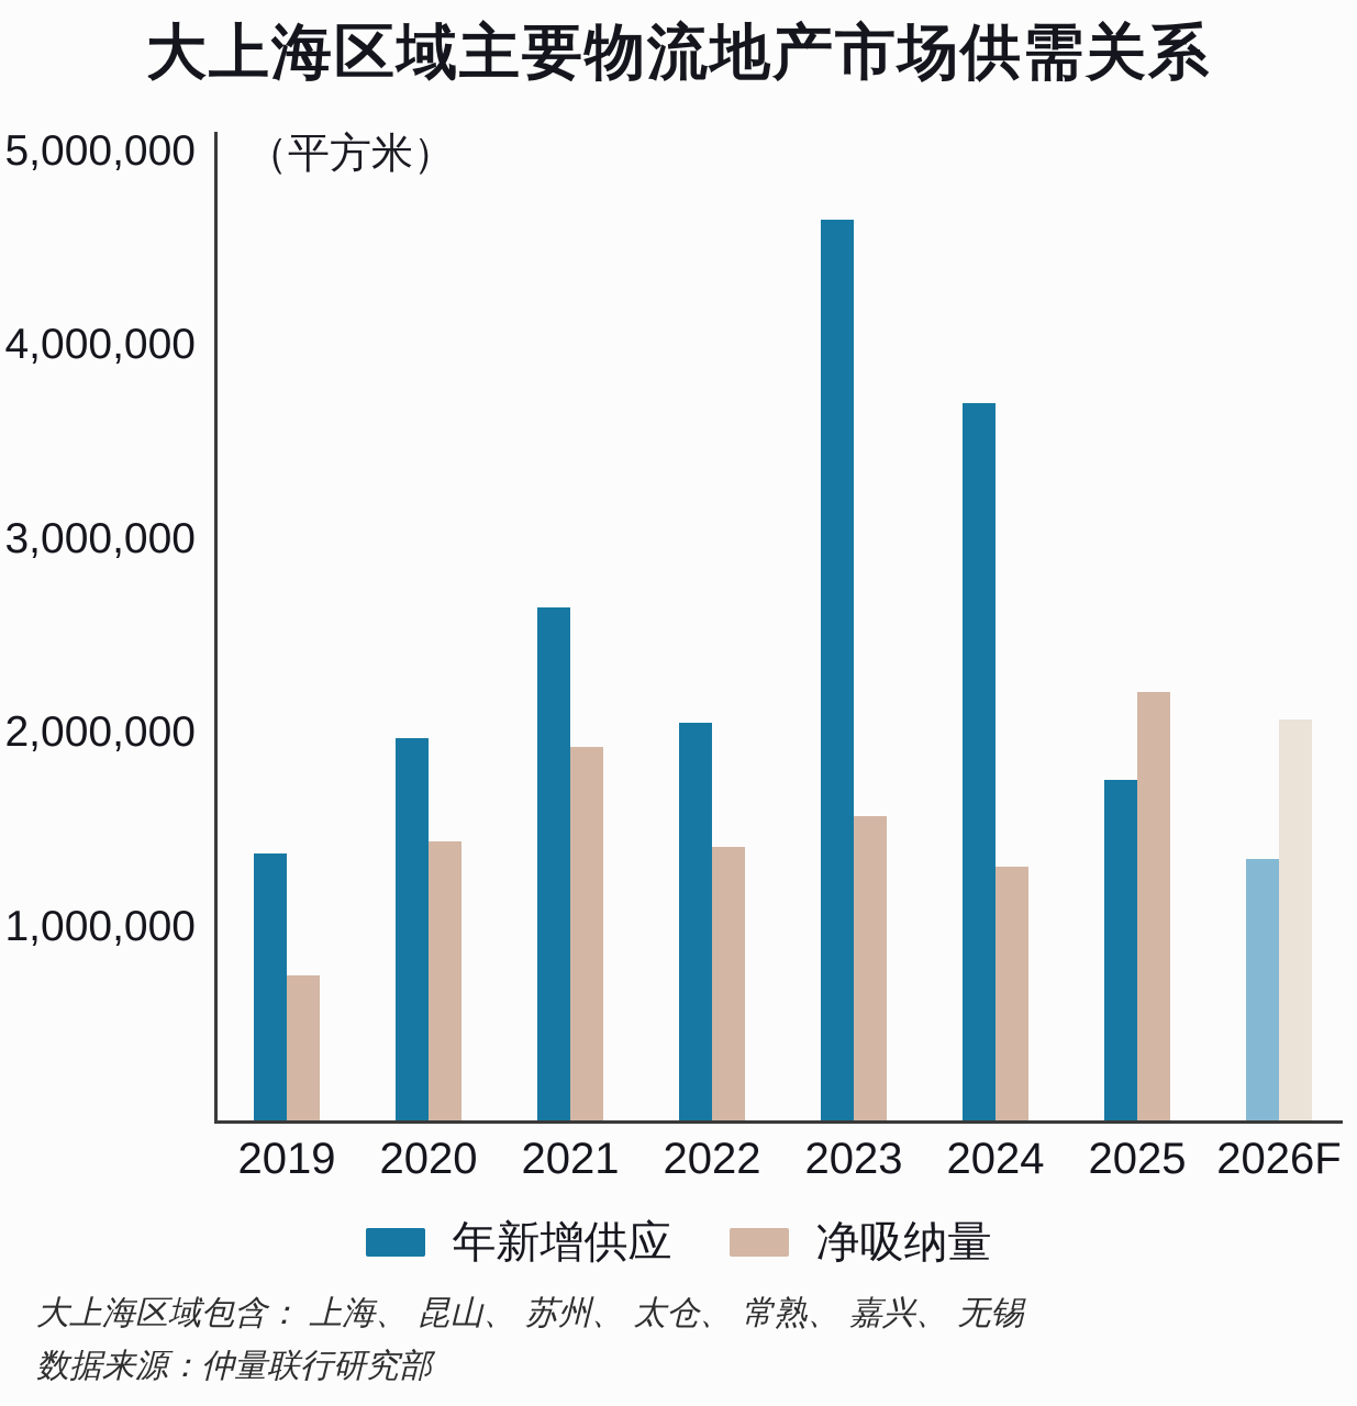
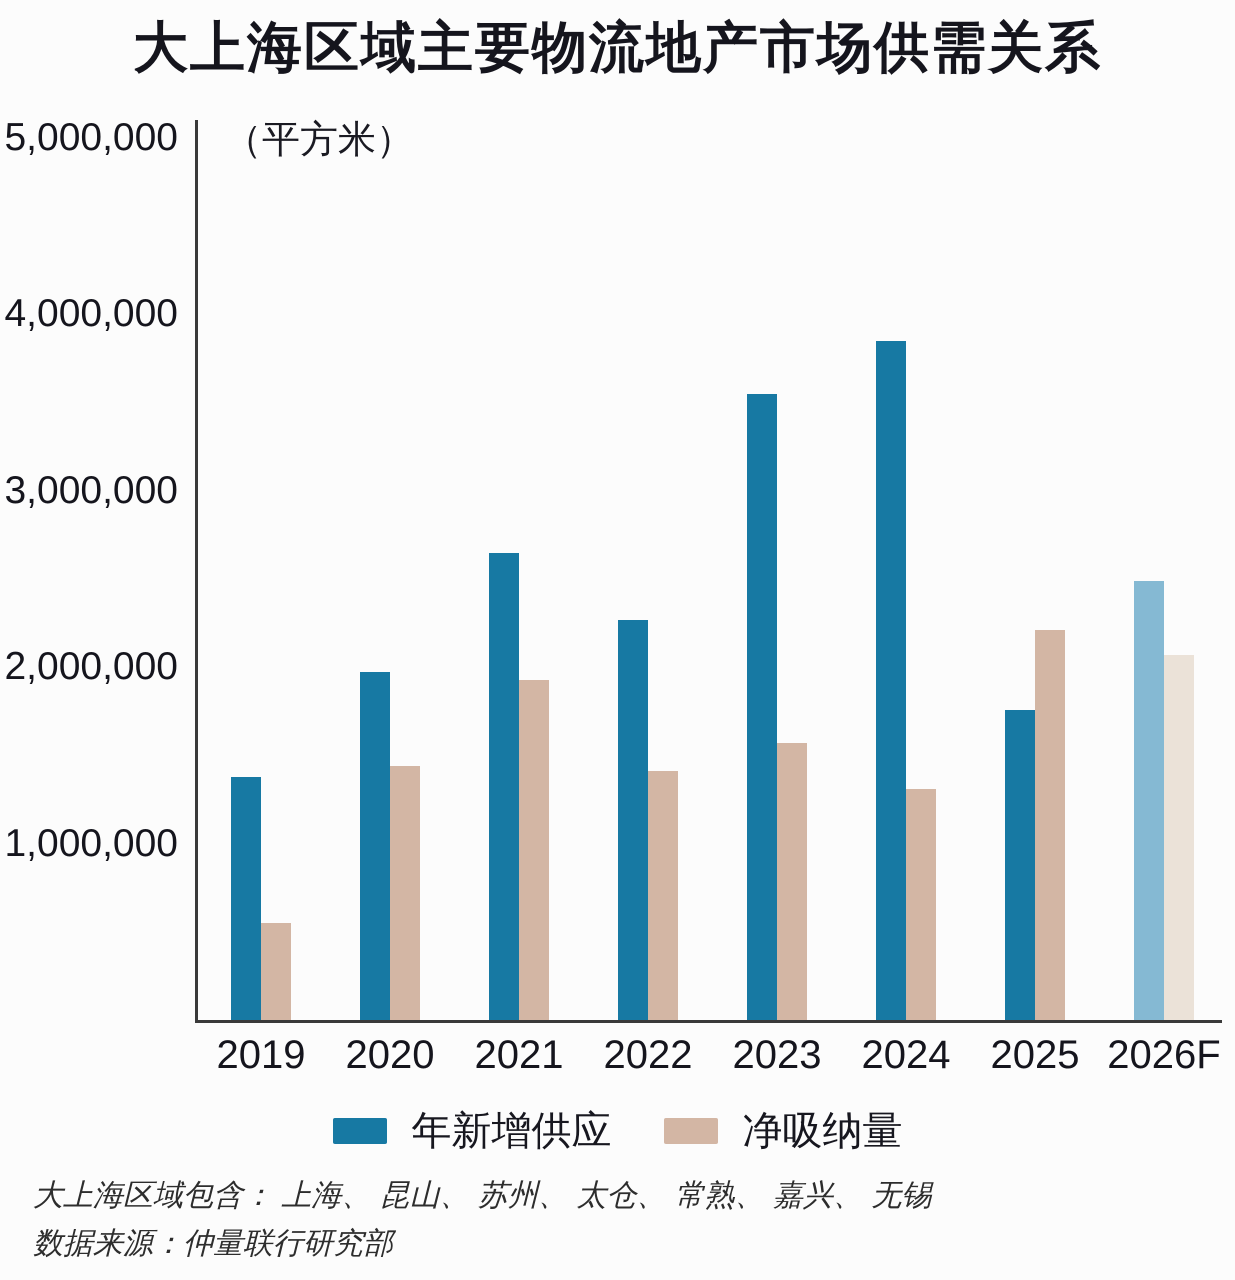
净吸纳量/2019: 750000 -> 550000
年新增供应/2022: 2050000 -> 2270000
年新增供应/2023: 4650000 -> 3550000
年新增供应/2024: 3700000 -> 3850000
年新增供应/2026F: 1350000 -> 2490000
